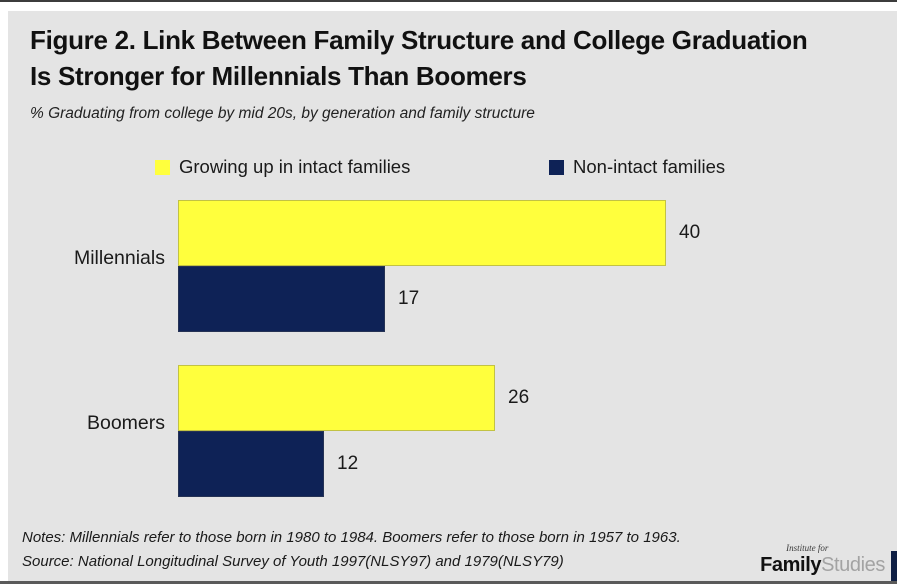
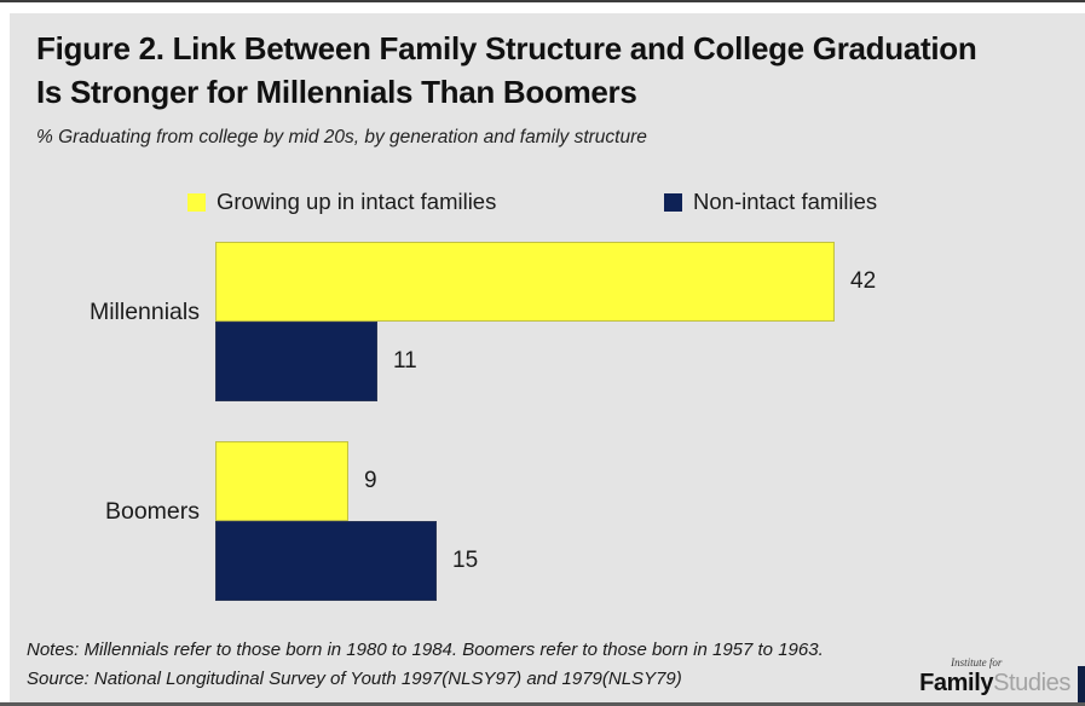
Growing up in intact families/Millennials: 40 -> 42
Non-intact families/Millennials: 17 -> 11
Growing up in intact families/Boomers: 26 -> 9
Non-intact families/Boomers: 12 -> 15
